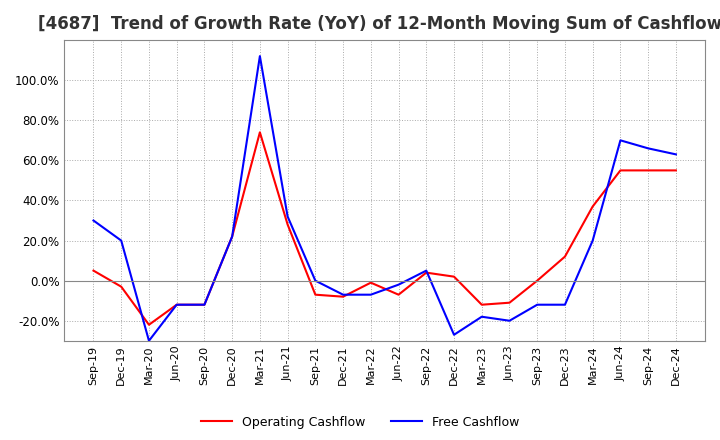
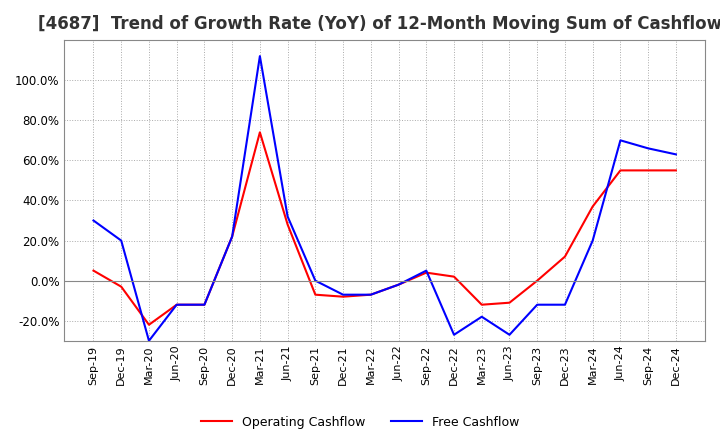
Operating Cashflow/Mar-22: -1% -> -7%
Operating Cashflow/Jun-22: -7% -> -2%
Free Cashflow/Jun-23: -20% -> -27%
